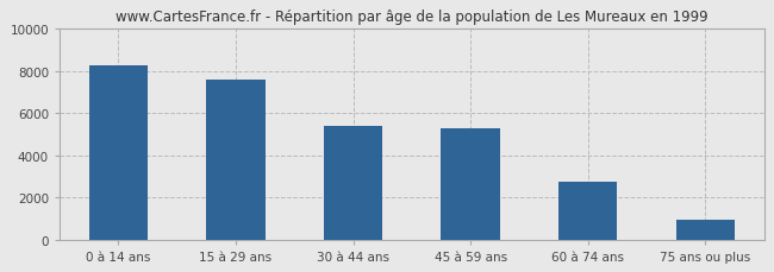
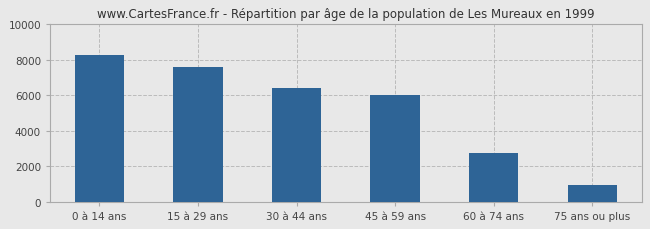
30 à 44 ans: 5400 -> 6400
45 à 59 ans: 5300 -> 6000
